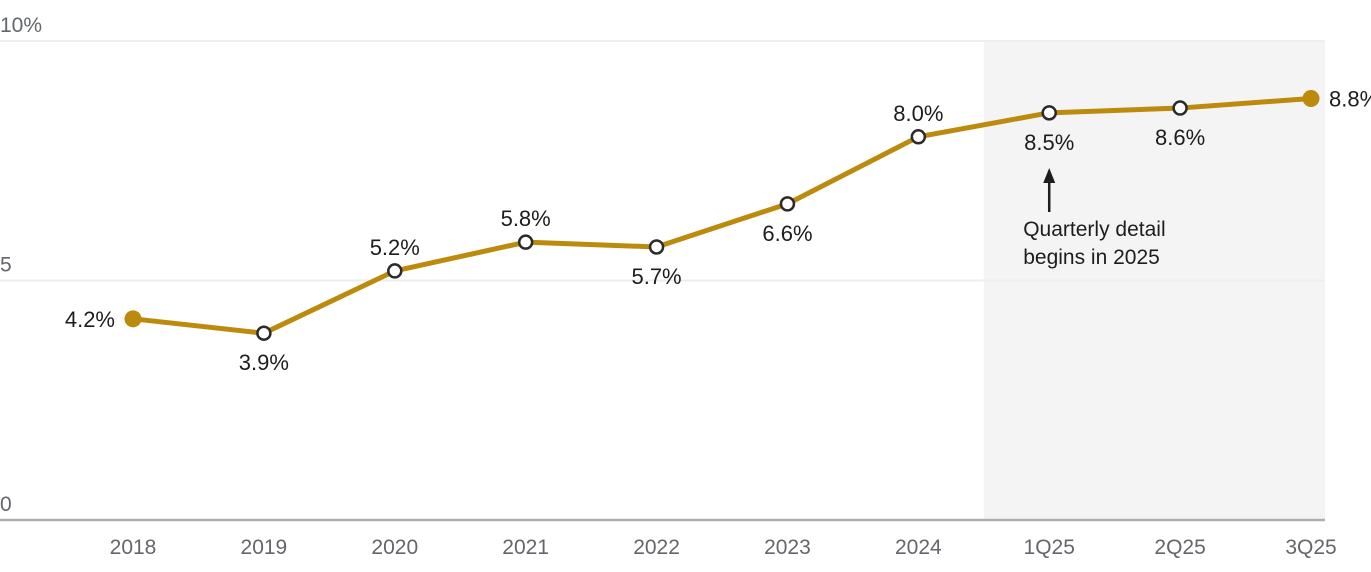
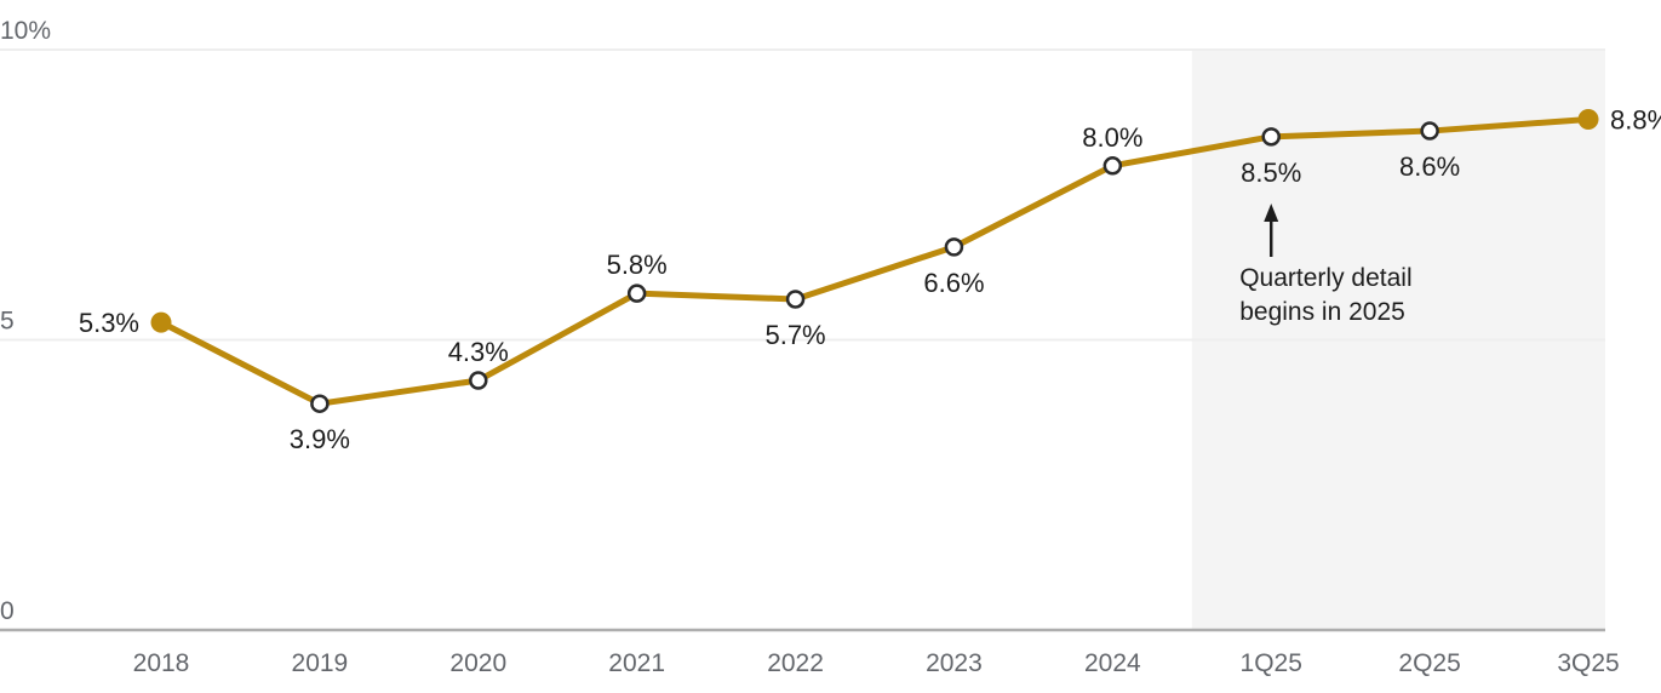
2018: 4.2% -> 5.3%
2020: 5.2% -> 4.3%
